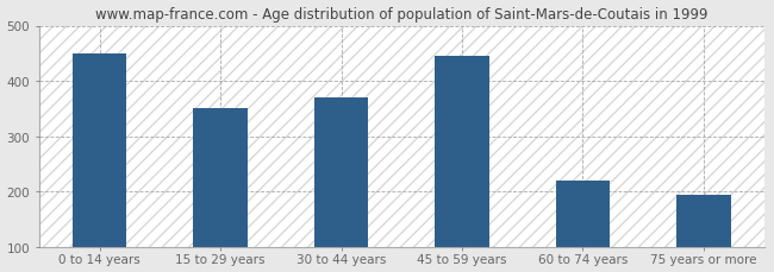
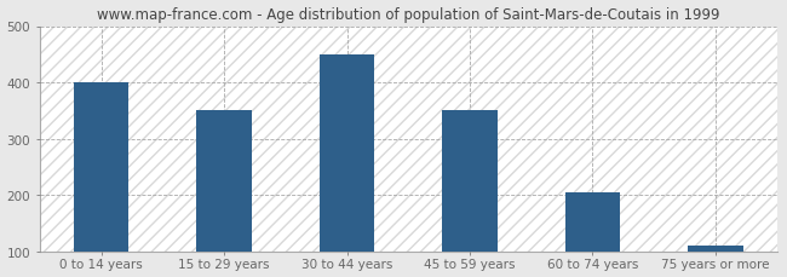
0 to 14 years: 450 -> 400
30 to 44 years: 370 -> 450
45 to 59 years: 445 -> 350
60 to 74 years: 220 -> 205
75 years or more: 195 -> 110
